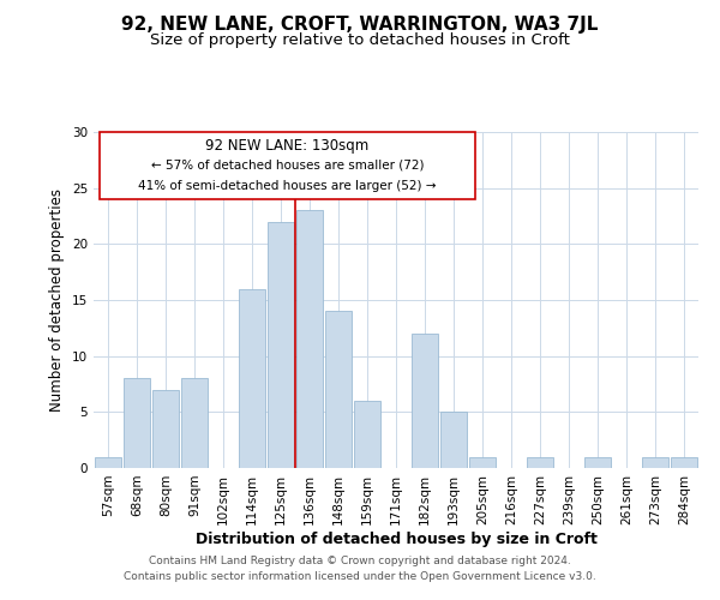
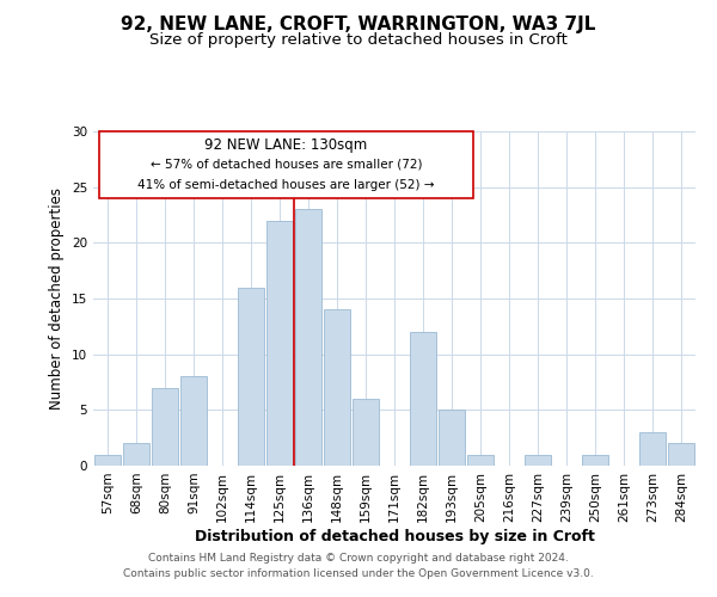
68sqm: 8 -> 2
273sqm: 1 -> 3
284sqm: 1 -> 2
